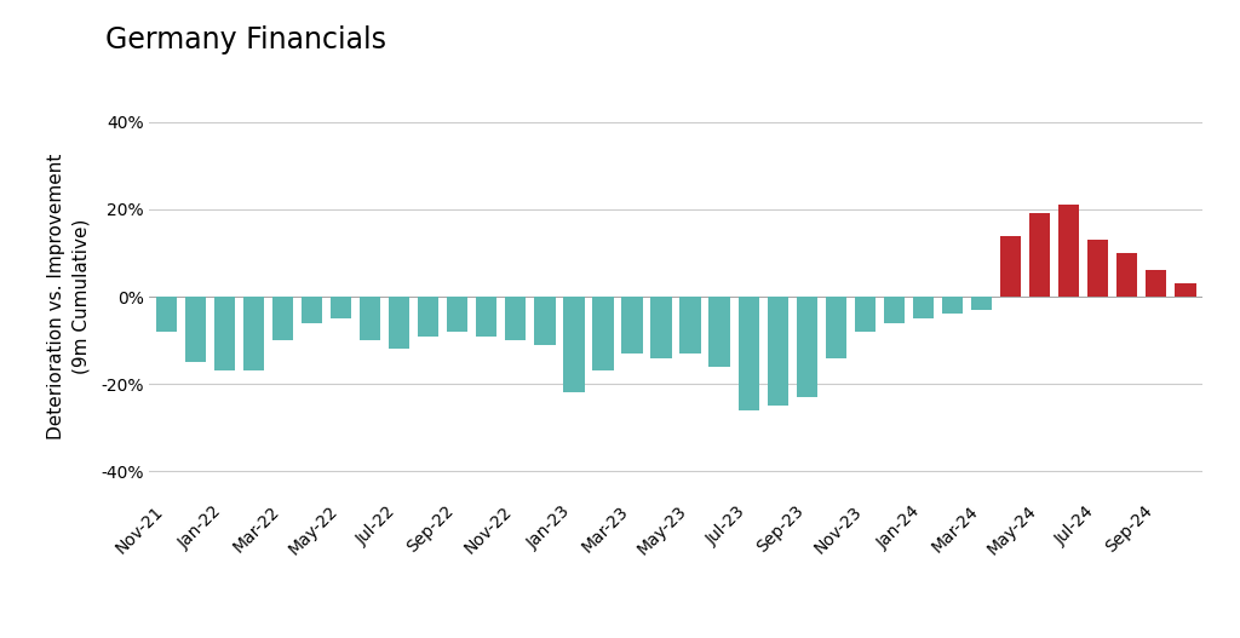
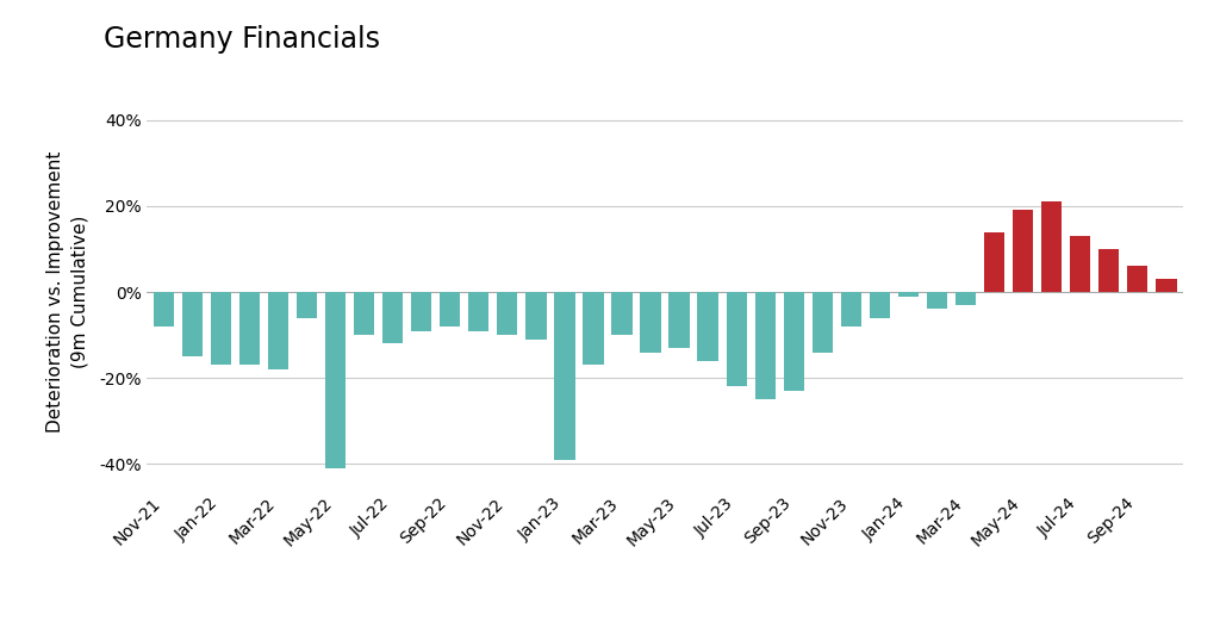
Mar-22: -10% -> -18%
May-22: -5% -> -41%
Jan-23: -22% -> -39%
Mar-23: -13% -> -10%
Jul-23: -26% -> -22%
Jan-24: -5% -> -1%
